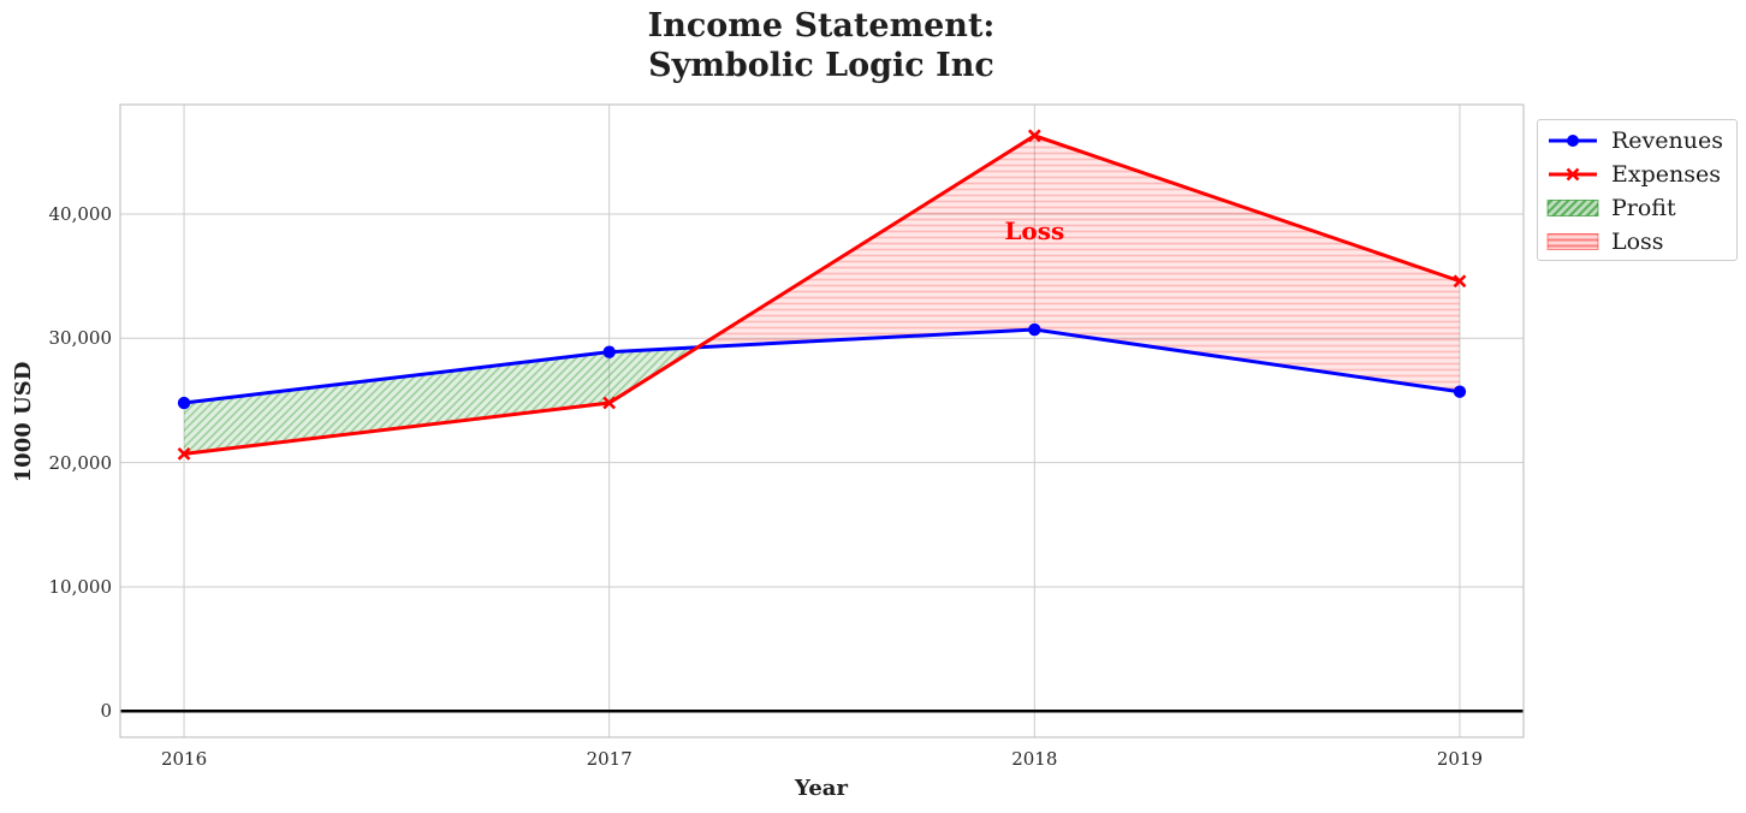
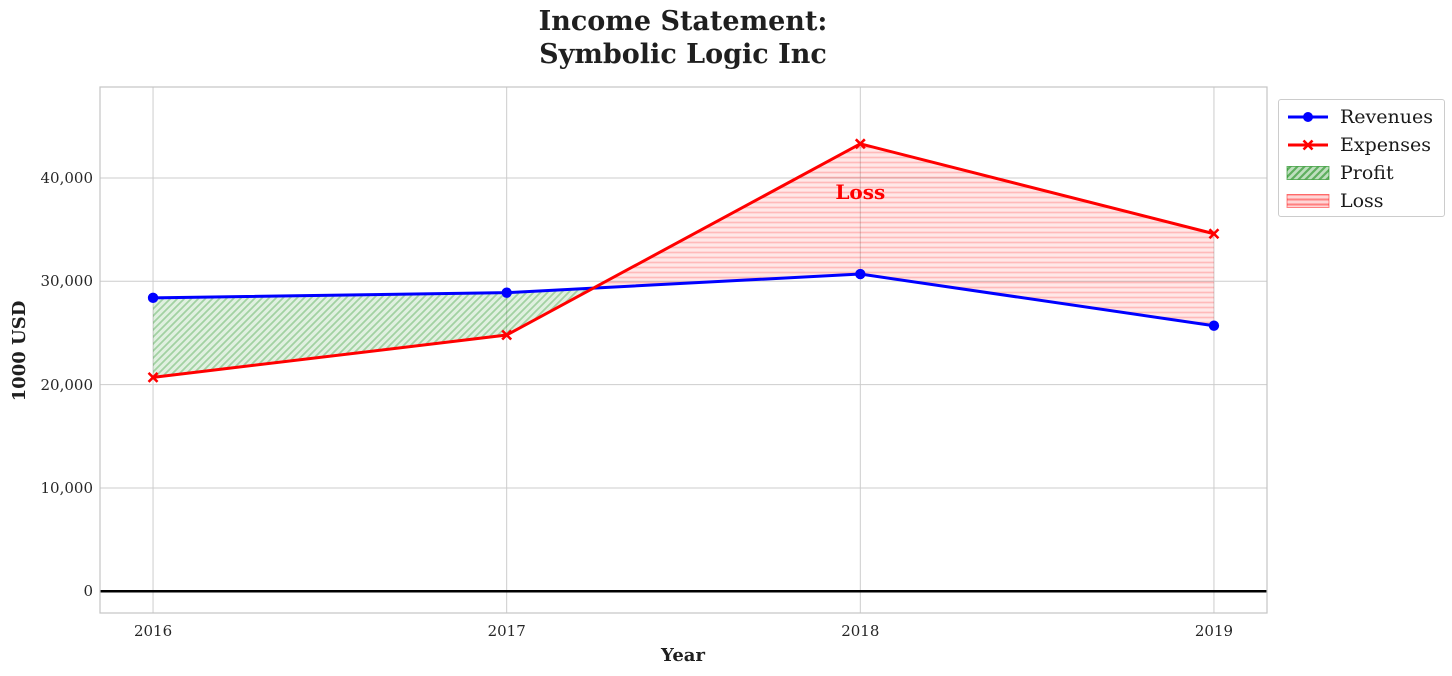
Revenues/2016: 24800 -> 28400
Expenses/2018: 46300 -> 43300
